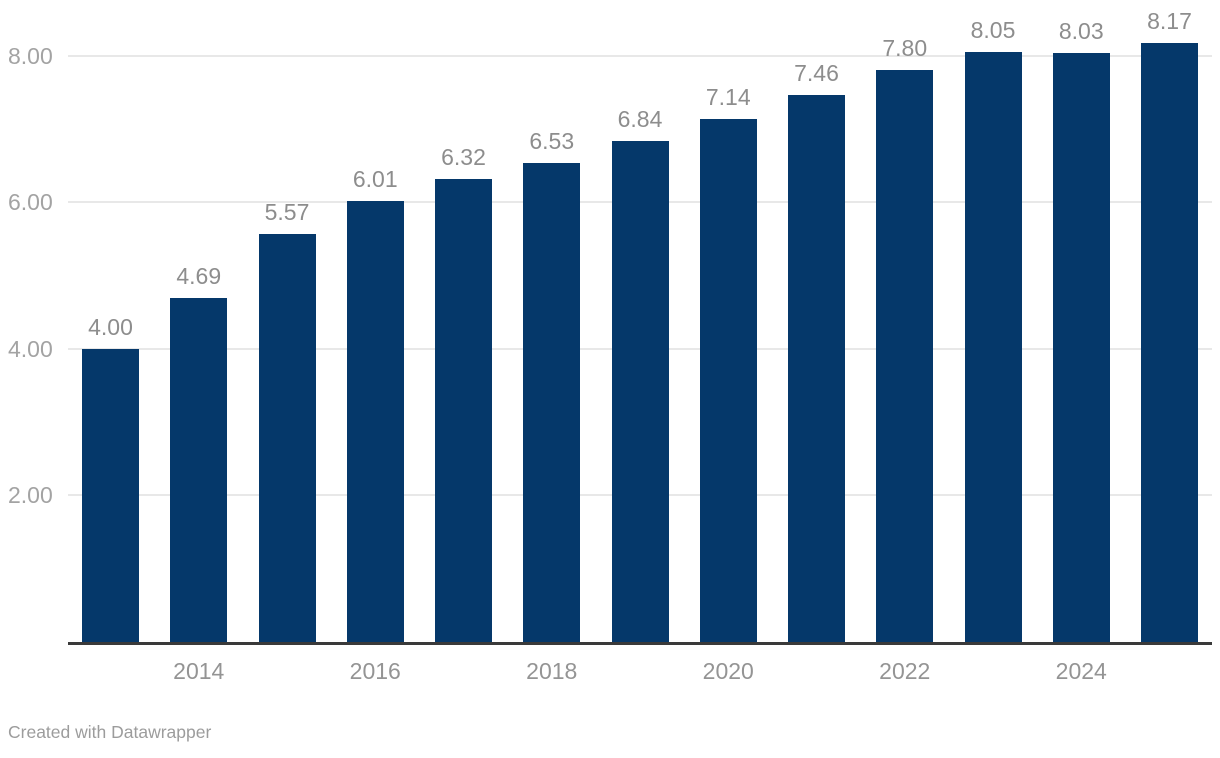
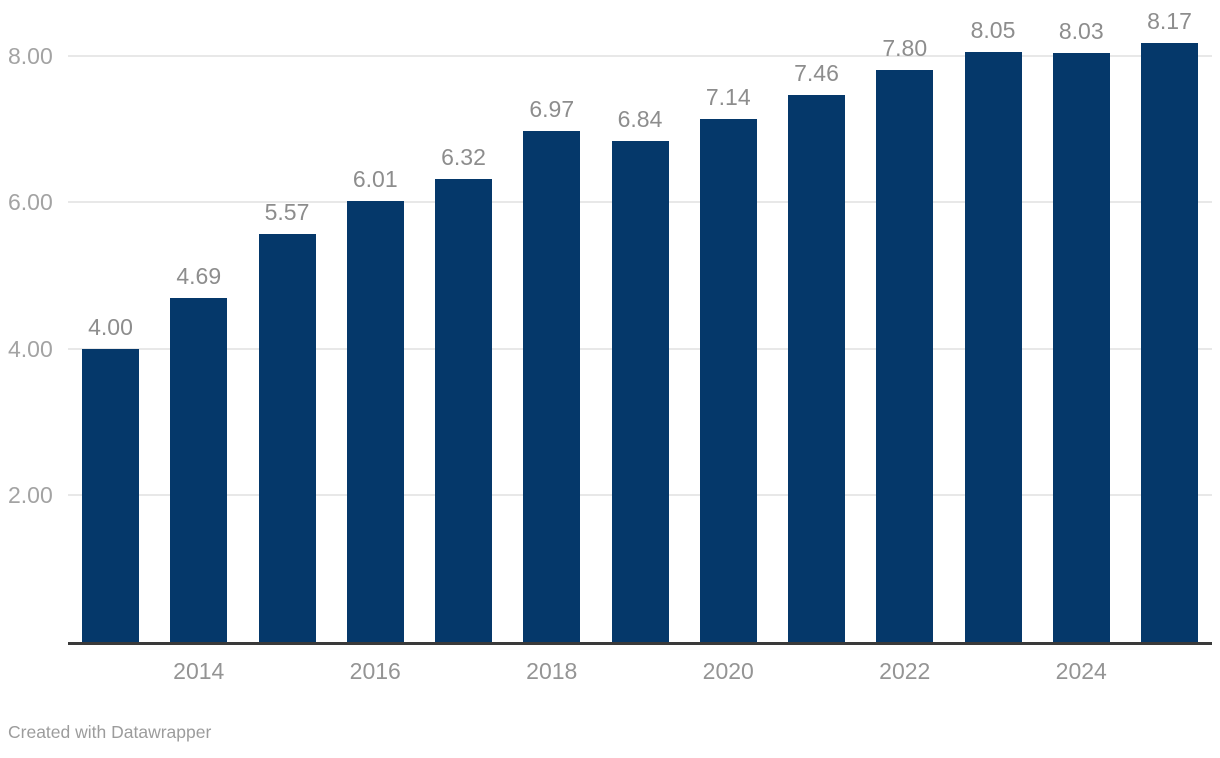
2018: 6.53 -> 6.97
